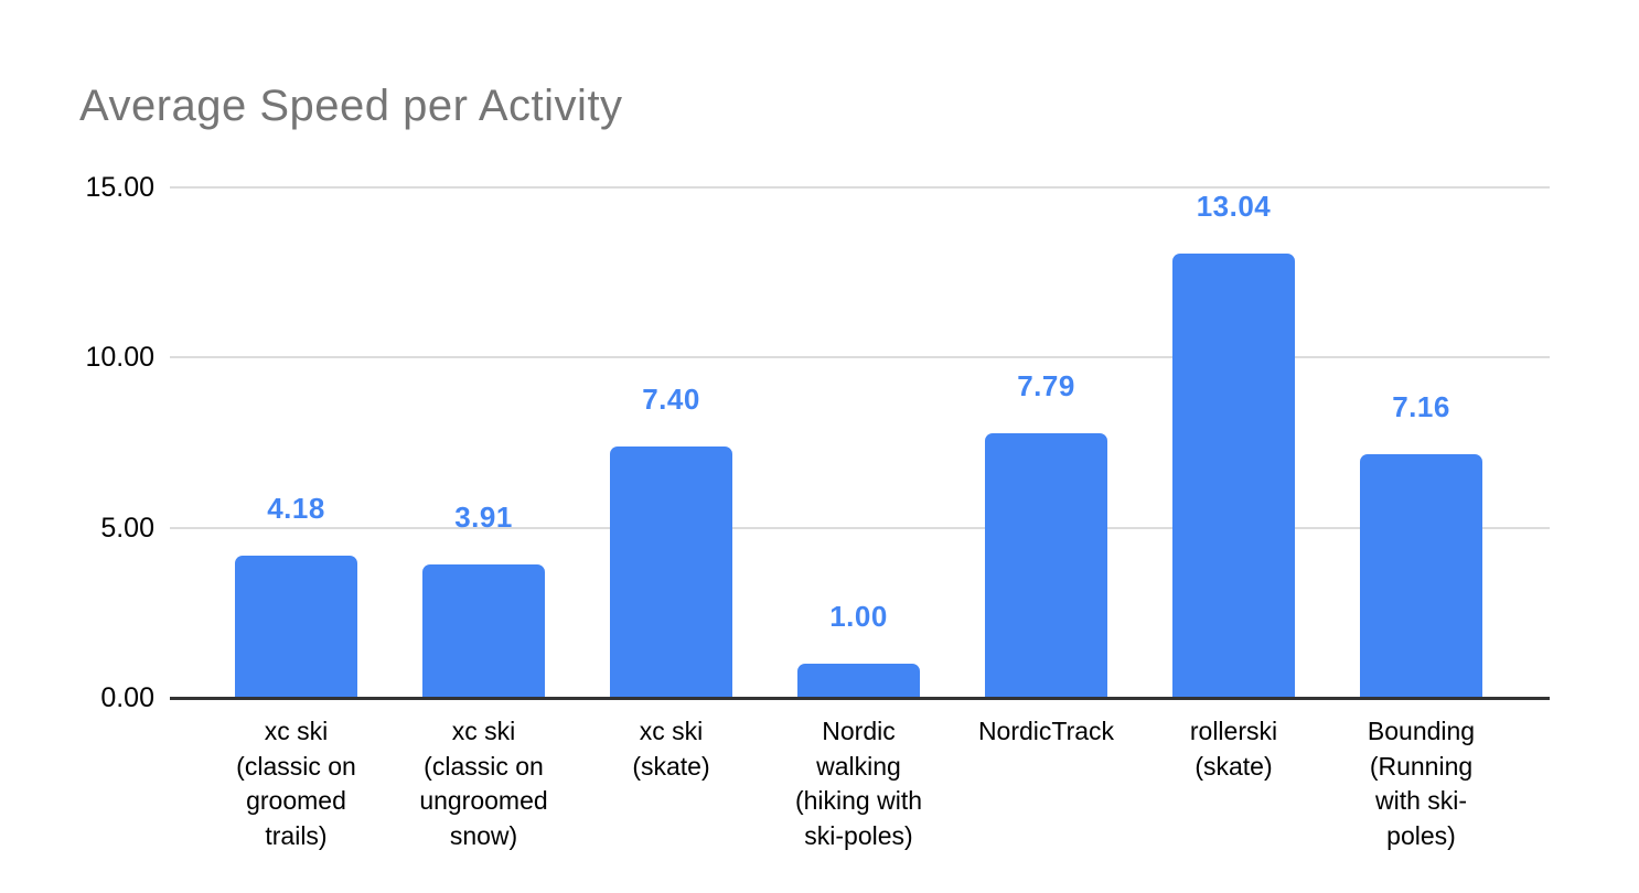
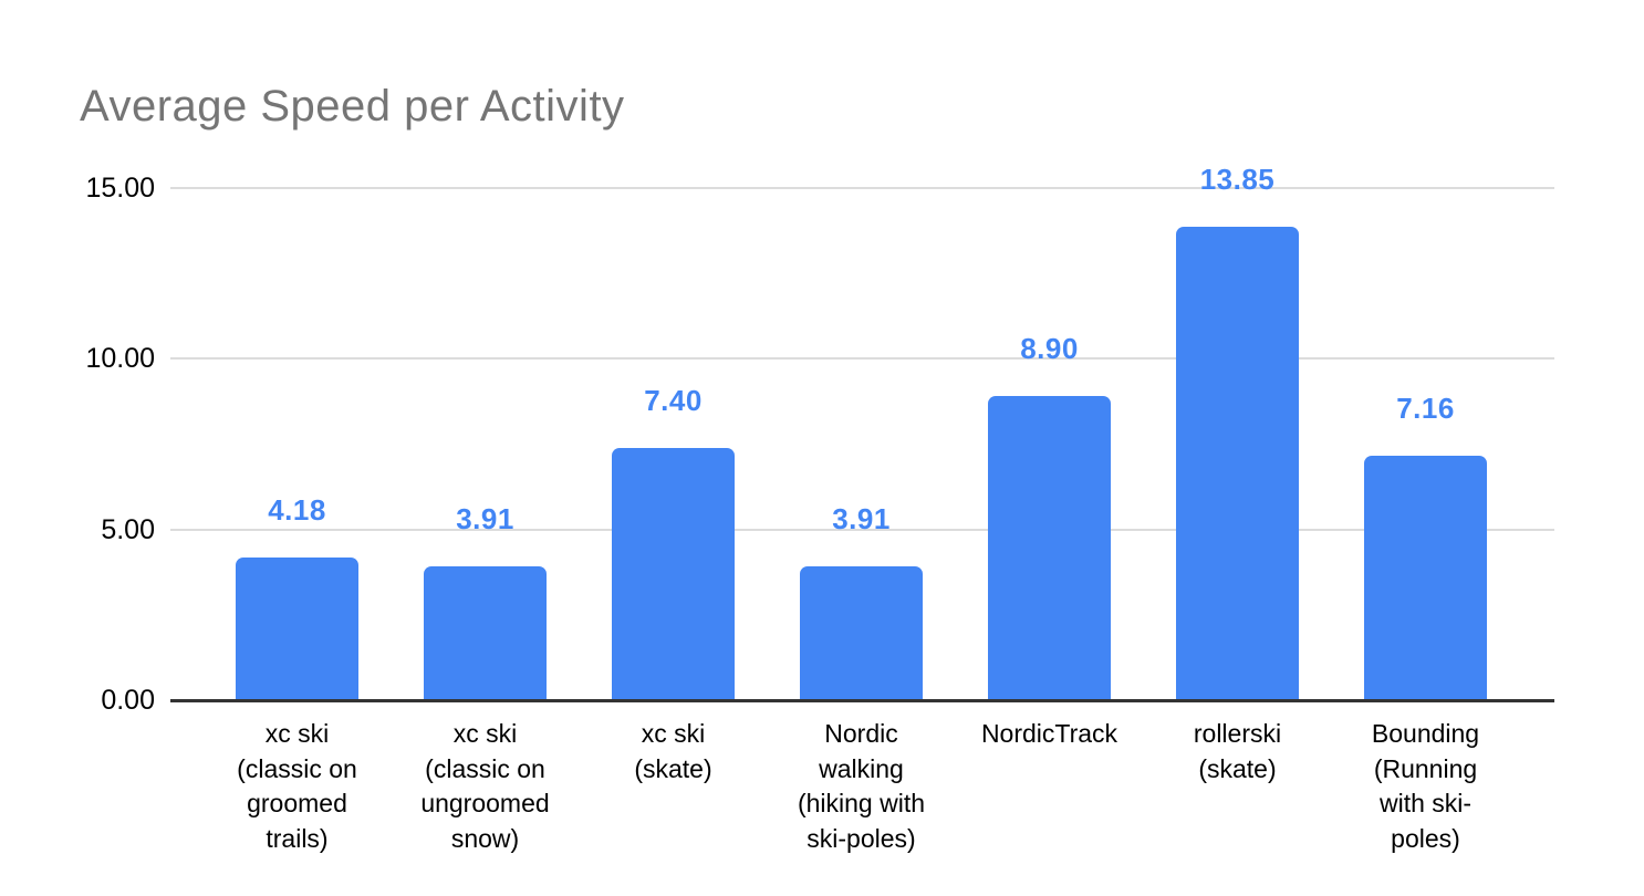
Nordic walking (hiking with ski-poles): 1.00 -> 3.91
NordicTrack: 7.79 -> 8.90
rollerski (skate): 13.04 -> 13.85
